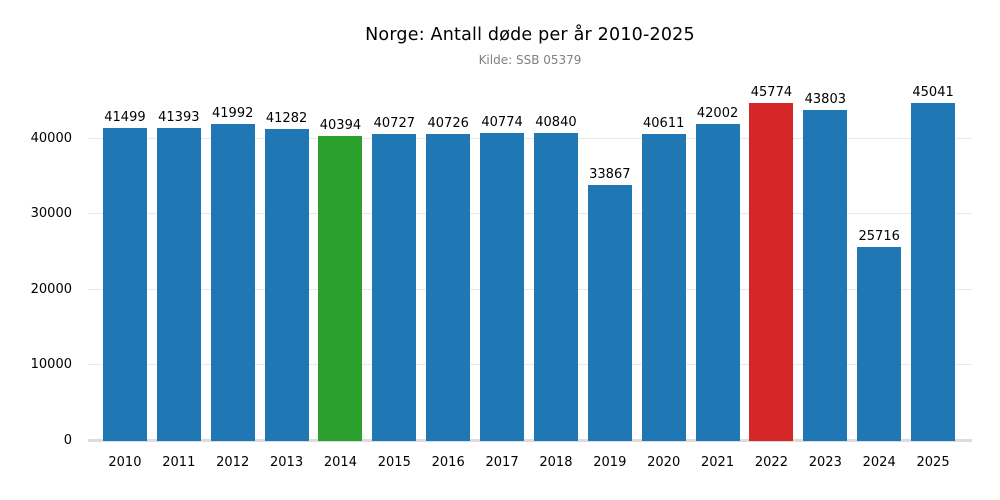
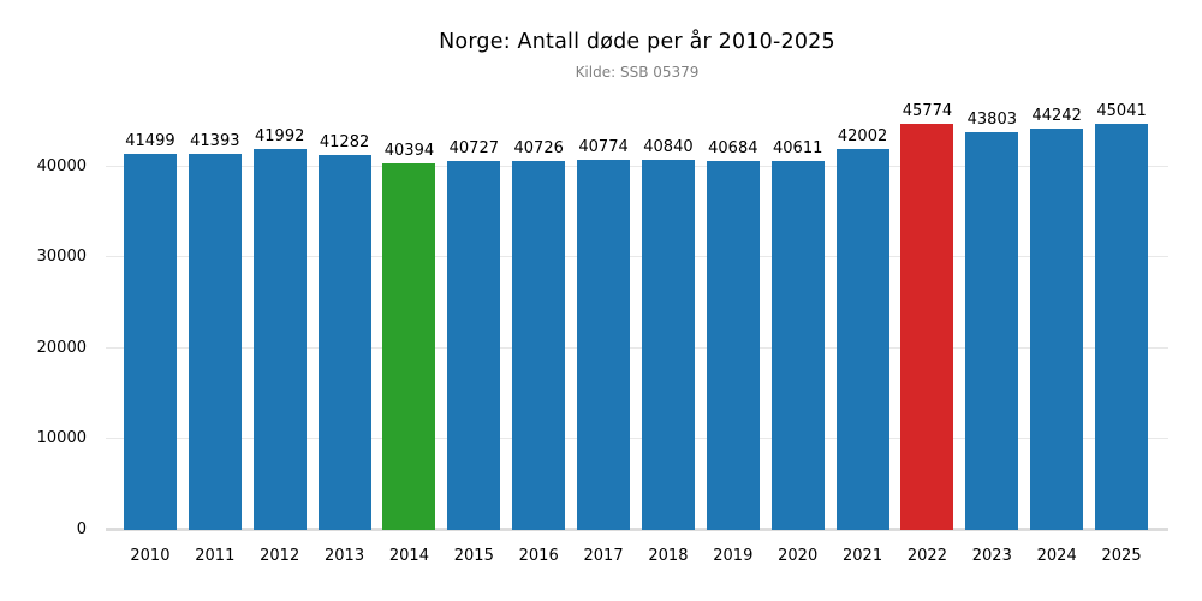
2019: 33867 -> 40684
2024: 25716 -> 44242
